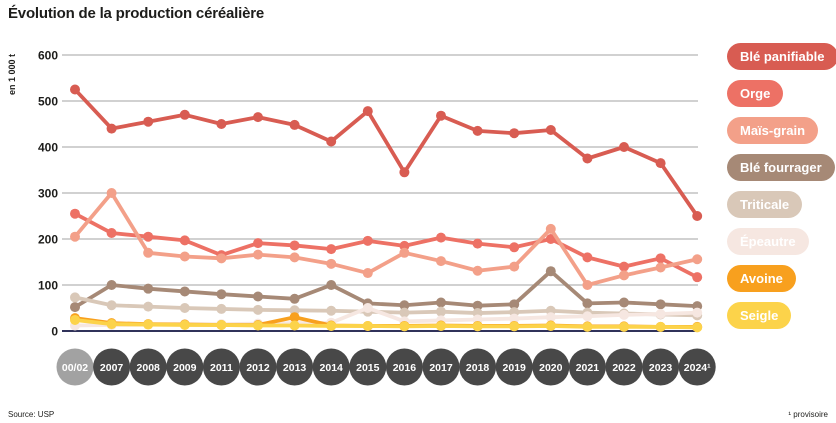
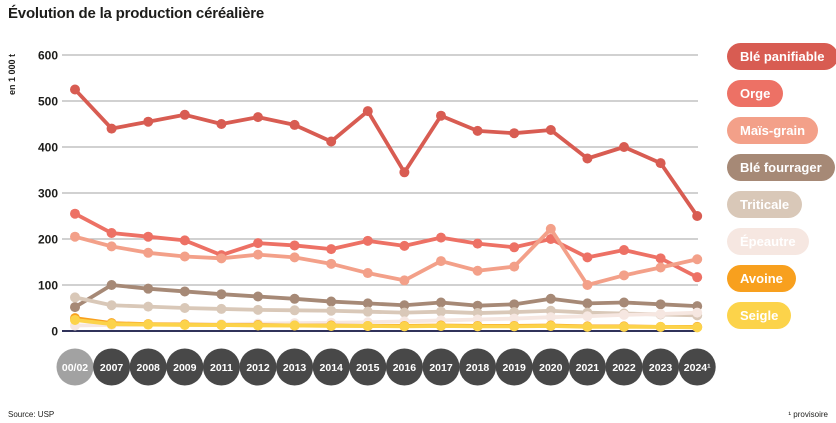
Maïs-grain/2007: 300 -> 180
Avoine/2013: 30 -> 10
Blé fourrager/2014: 100 -> 60
Épeautre/2015: 50 -> 20
Maïs-grain/2016: 170 -> 110
Blé fourrager/2020: 130 -> 70
Orge/2022: 140 -> 180
